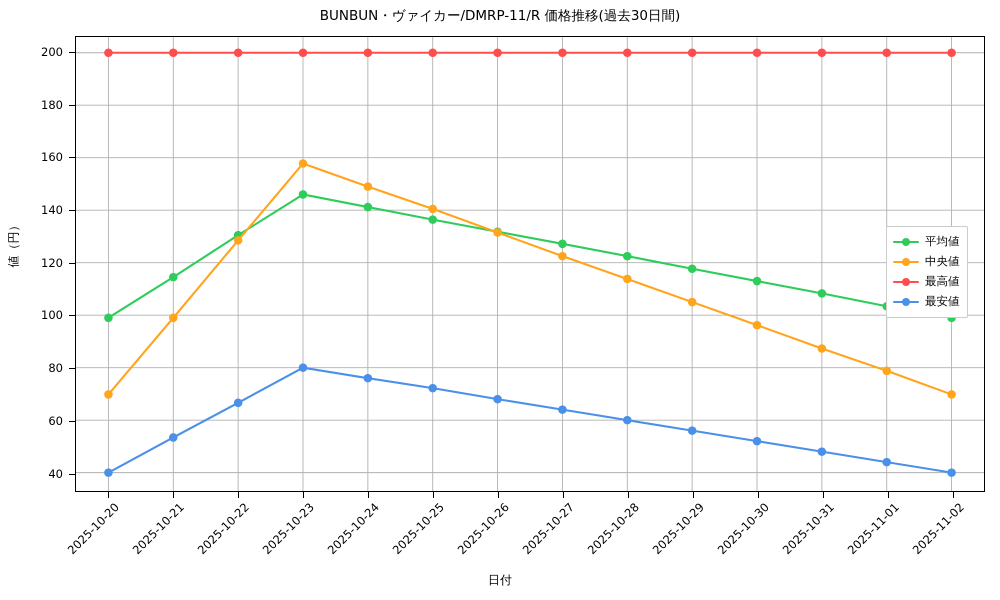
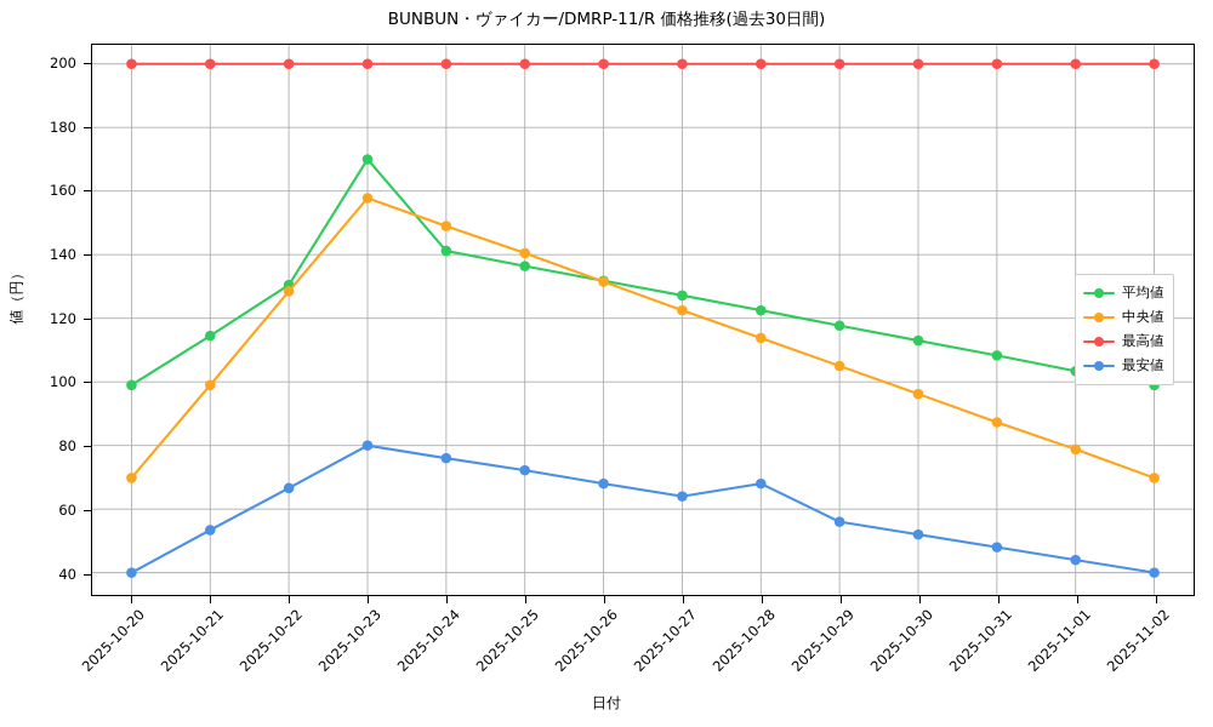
平均値/2025-10-23: 146 -> 170
最安値/2025-10-28: 60 -> 68
